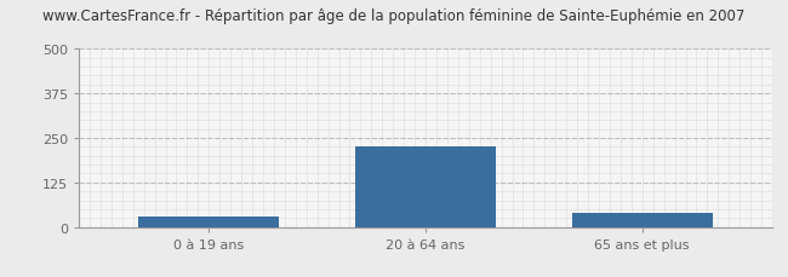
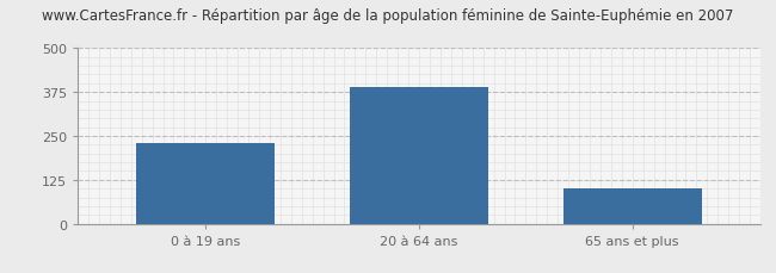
0 à 19 ans: 30 -> 228
20 à 64 ans: 225 -> 390
65 ans et plus: 40 -> 100
